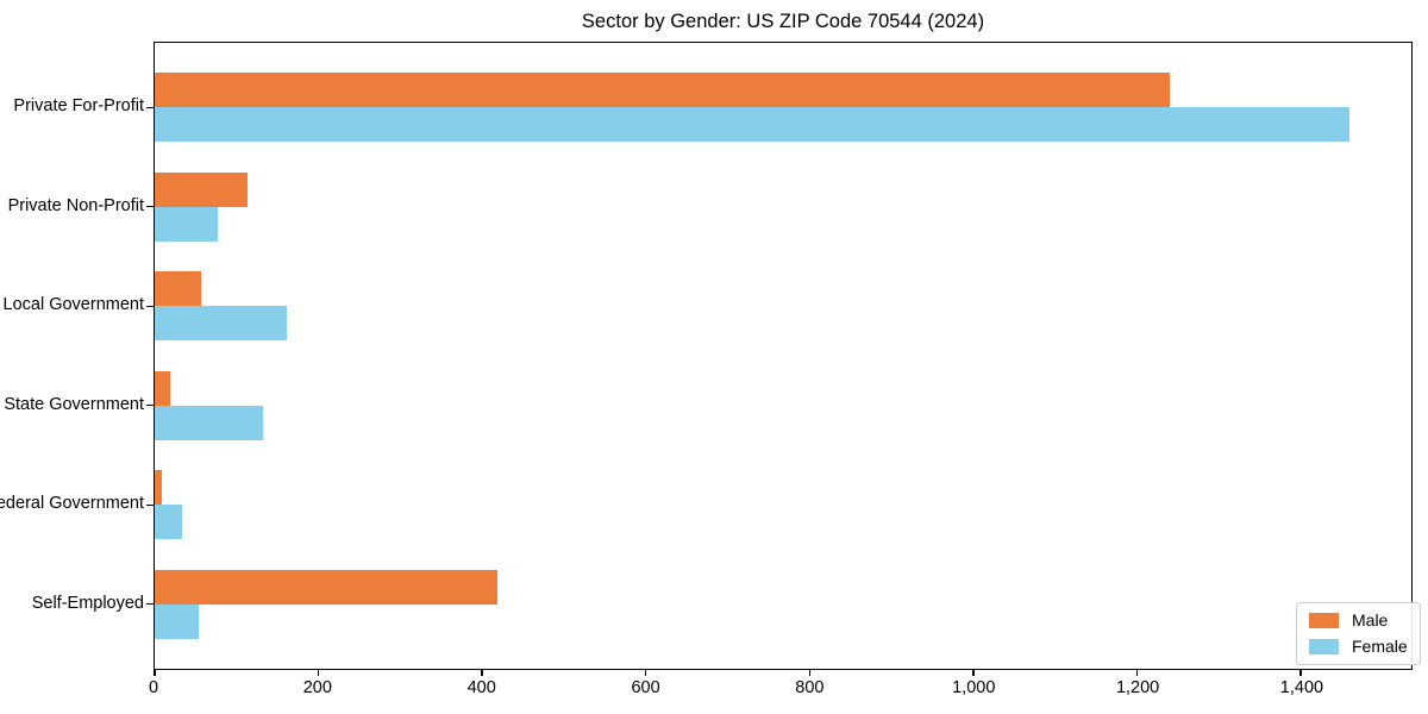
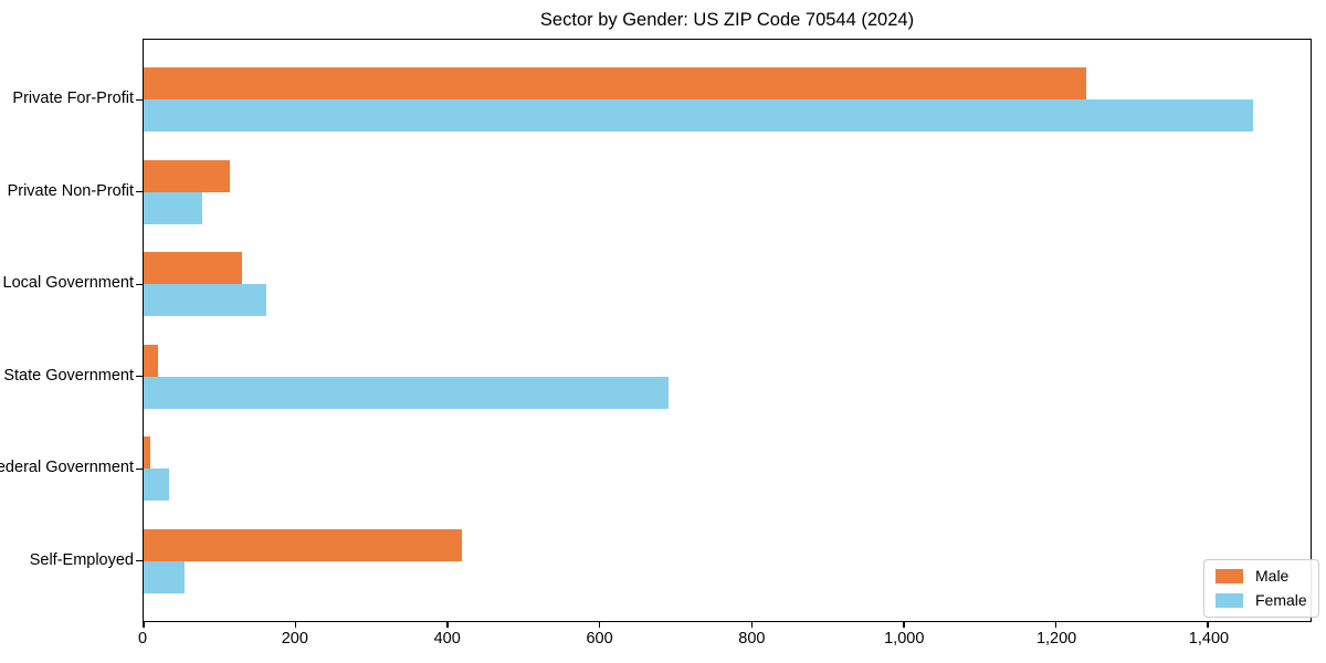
Male/Local Government: 60 -> 130
Female/State Government: 130 -> 690
